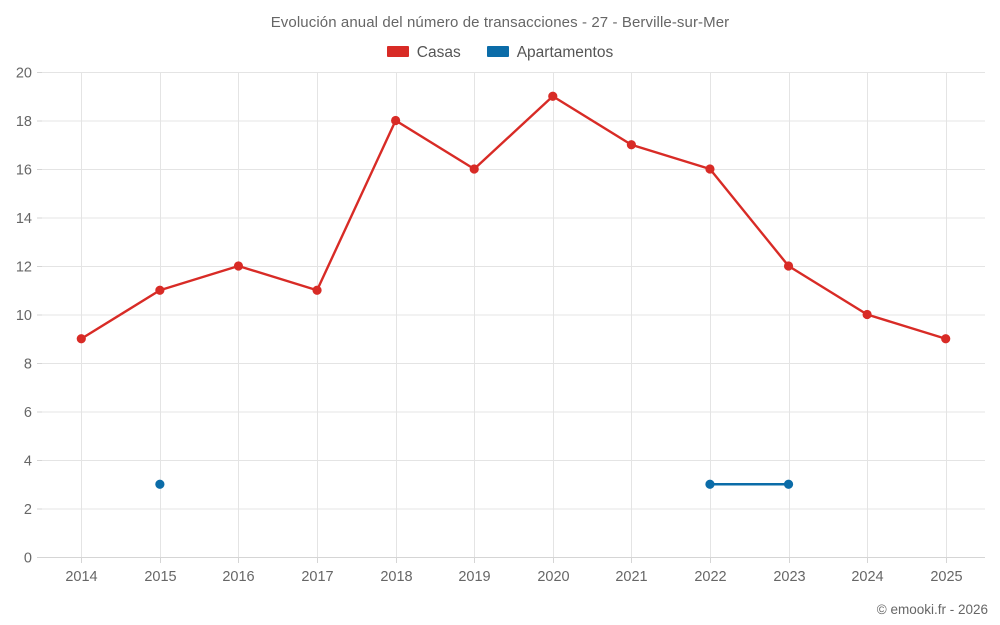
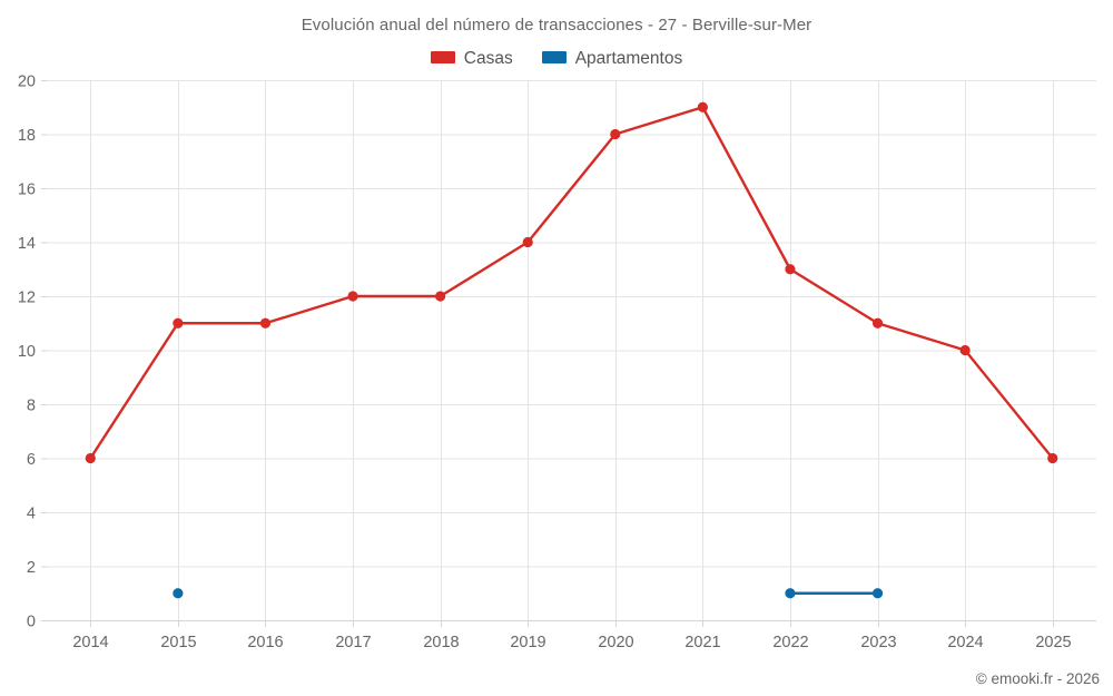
Casas/2014: 9 -> 6
Apartamentos/2015: 3 -> 1
Casas/2016: 12 -> 11
Casas/2017: 11 -> 12
Casas/2018: 18 -> 12
Casas/2019: 16 -> 14
Casas/2020: 19 -> 18
Casas/2021: 17 -> 19
Casas/2022: 16 -> 13
Apartamentos/2022: 3 -> 1
Casas/2023: 12 -> 11
Apartamentos/2023: 3 -> 1
Casas/2025: 9 -> 6
